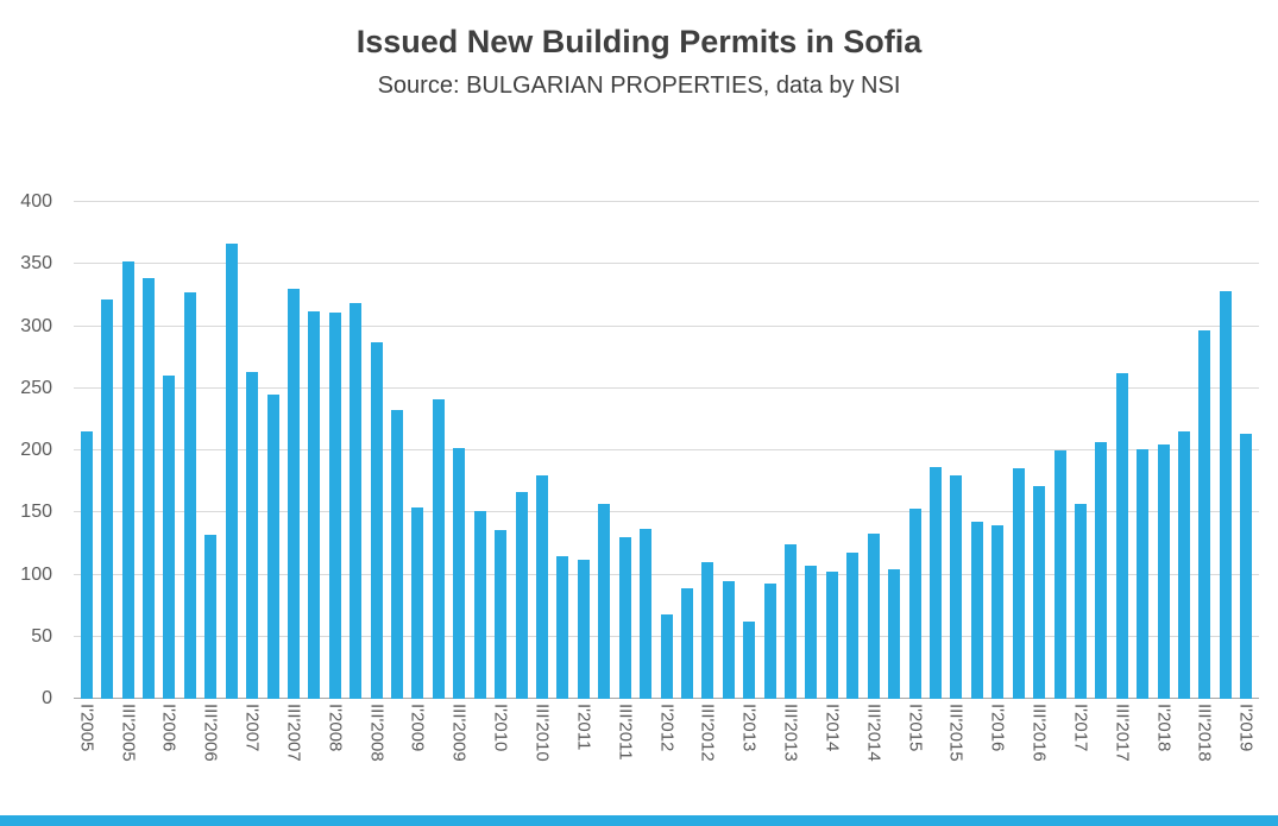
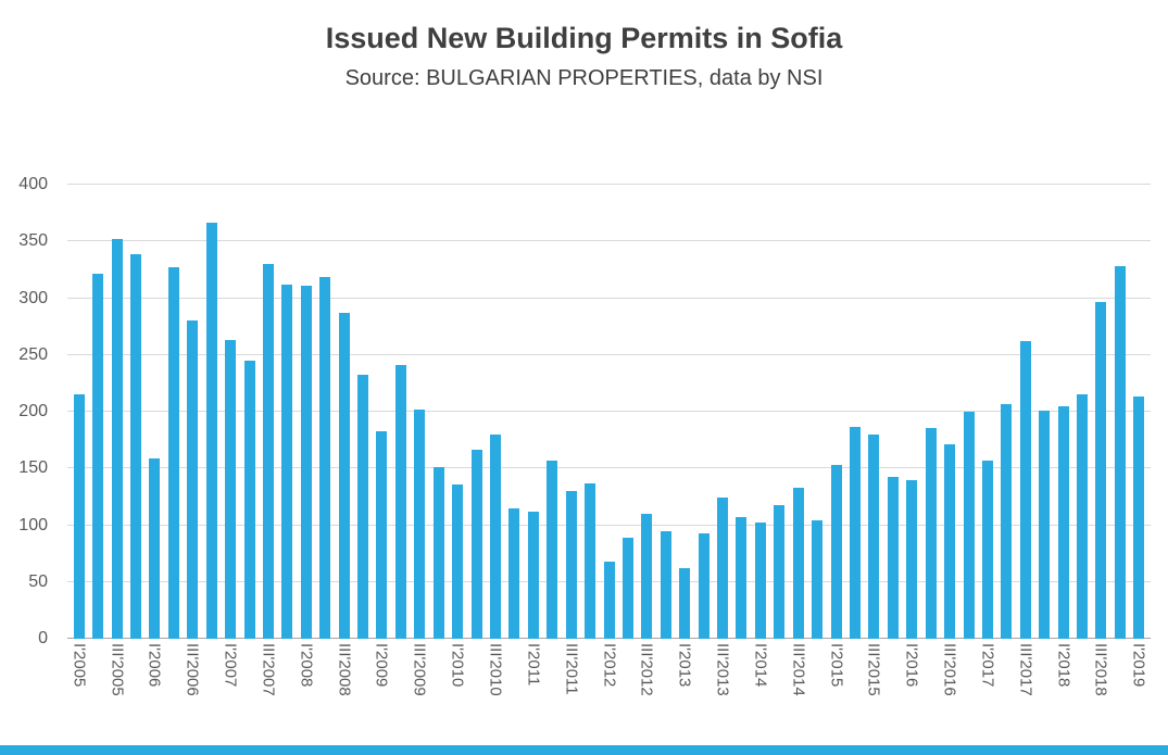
I'2006: 260 -> 159
III'2006: 132 -> 280
I'2009: 154 -> 183
